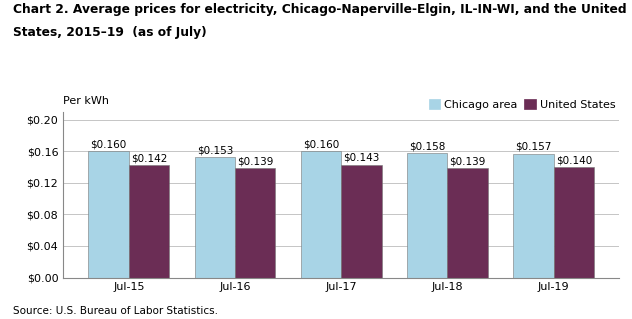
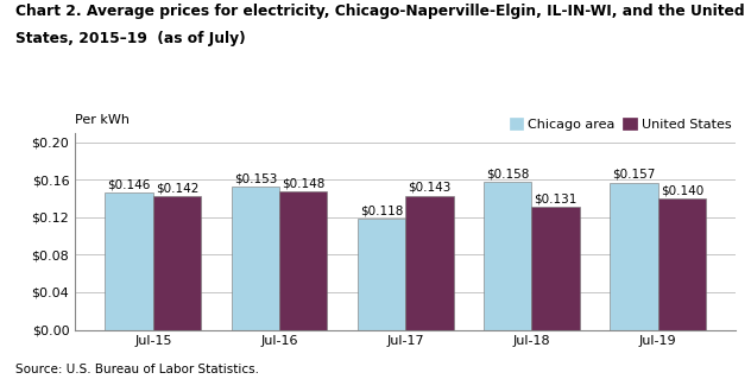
Chicago area/Jul-15: $0.160 -> $0.146
United States/Jul-16: $0.139 -> $0.148
Chicago area/Jul-17: $0.160 -> $0.118
United States/Jul-18: $0.139 -> $0.131
